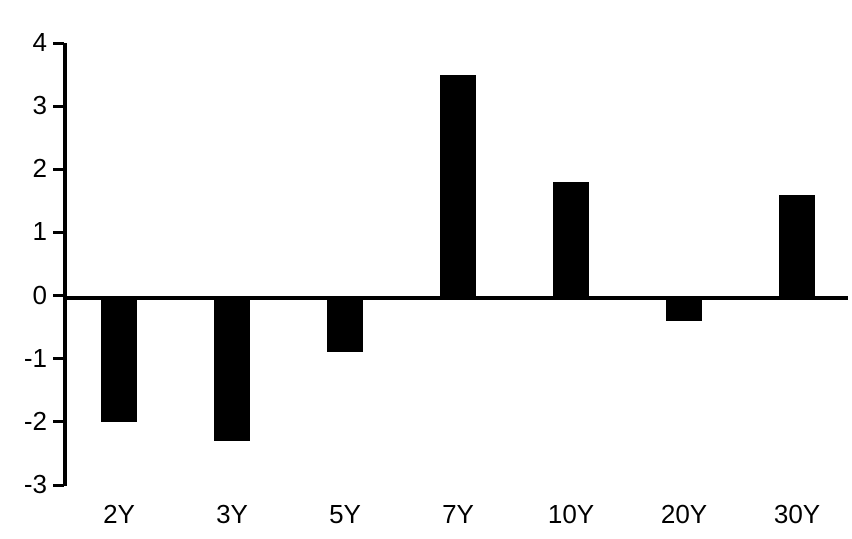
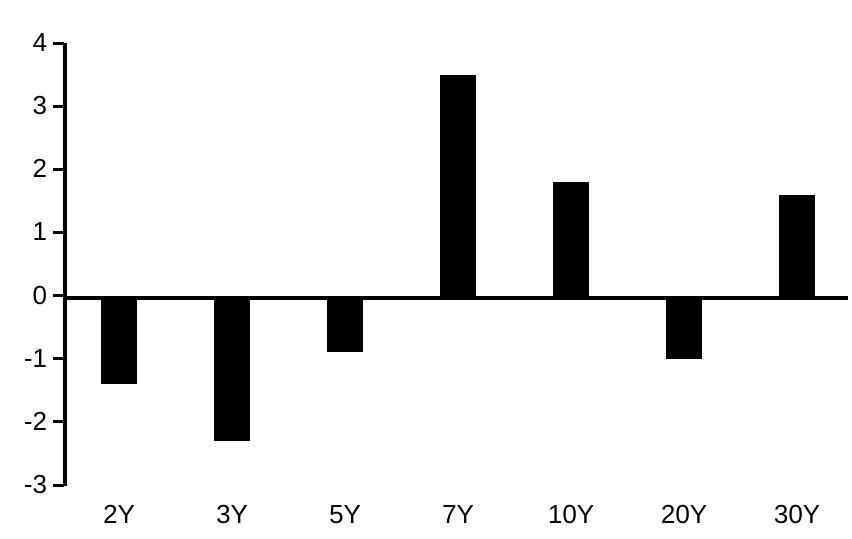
2Y: -2.0 -> -1.4
20Y: -0.4 -> -1.0
